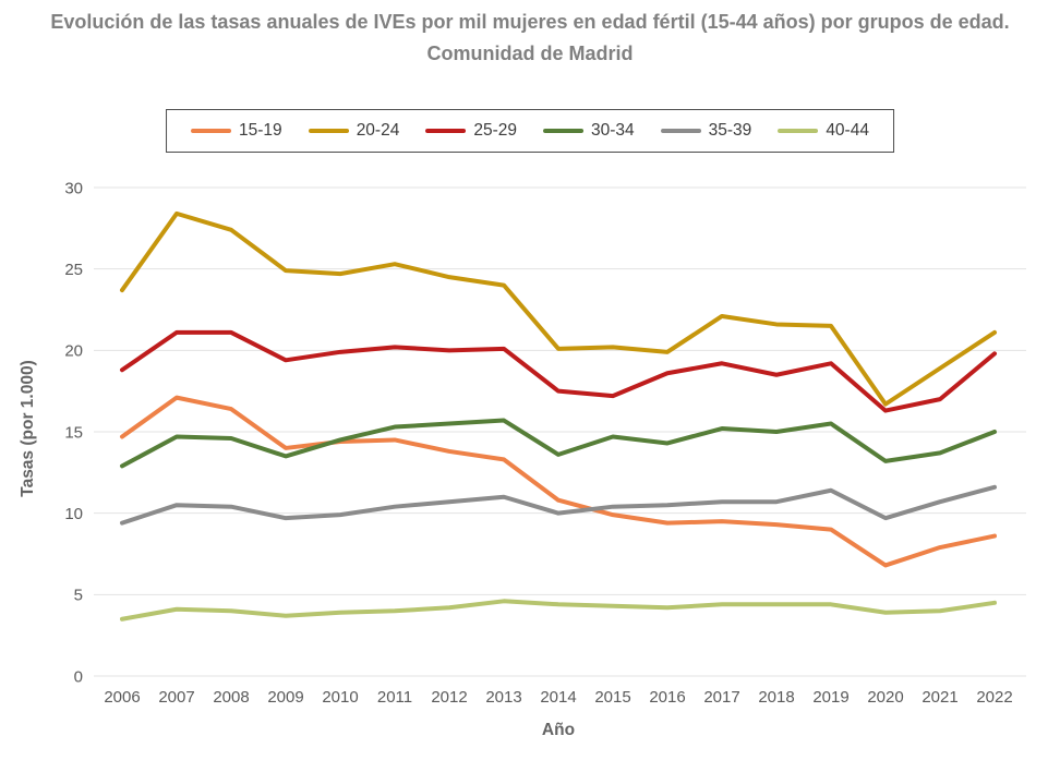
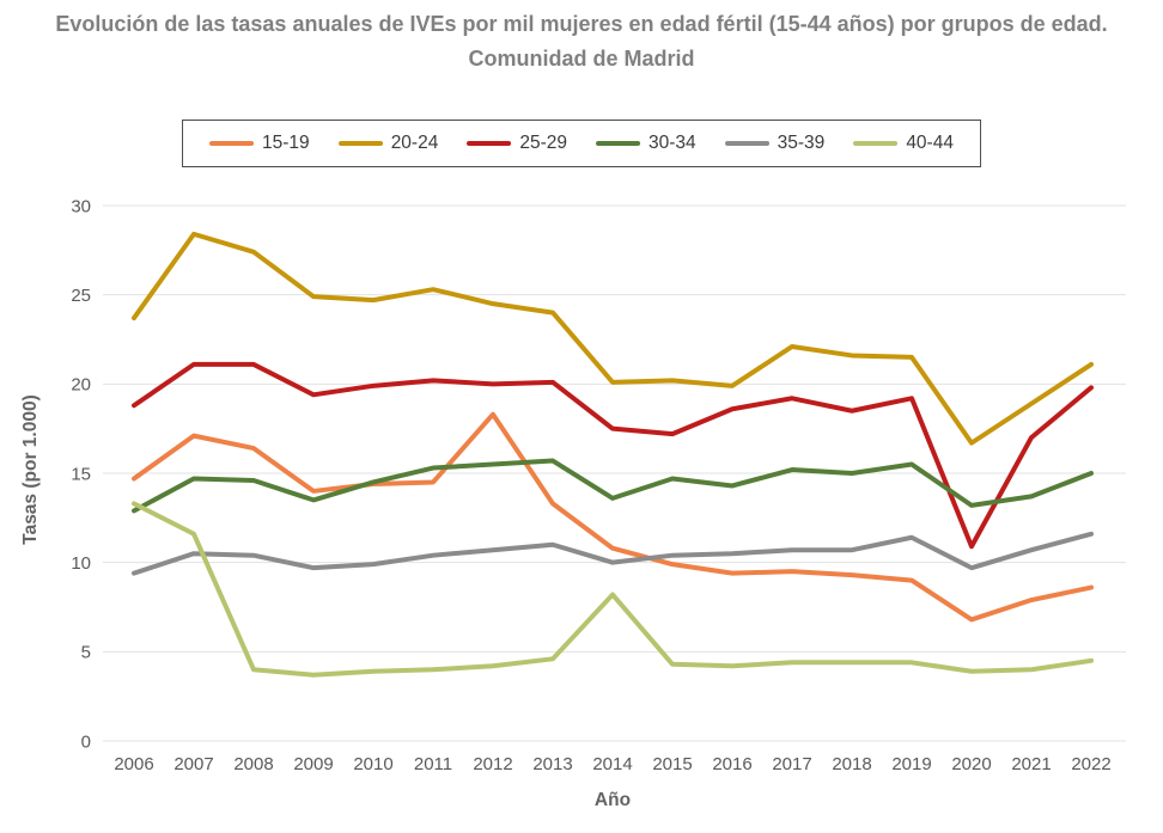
40-44/2006: 3.5 -> 13.3
40-44/2007: 4.1 -> 11.6
15-19/2012: 13.8 -> 18.3
40-44/2014: 4.4 -> 8.2
25-29/2020: 16.3 -> 10.9
